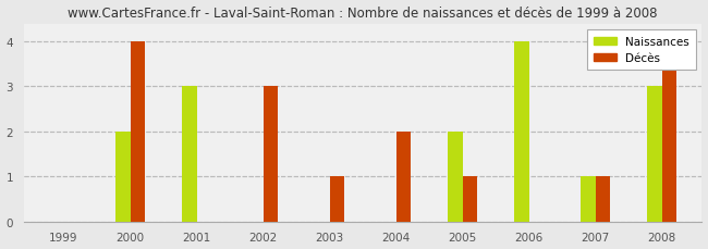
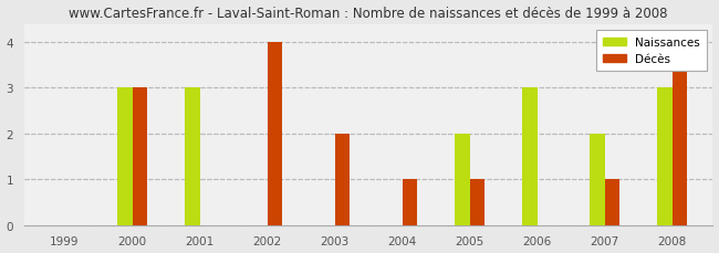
Naissances/2000: 2 -> 3
Décès/2000: 4 -> 3
Décès/2002: 3 -> 4
Décès/2003: 1 -> 2
Décès/2004: 2 -> 1
Naissances/2006: 4 -> 3
Naissances/2007: 1 -> 2
